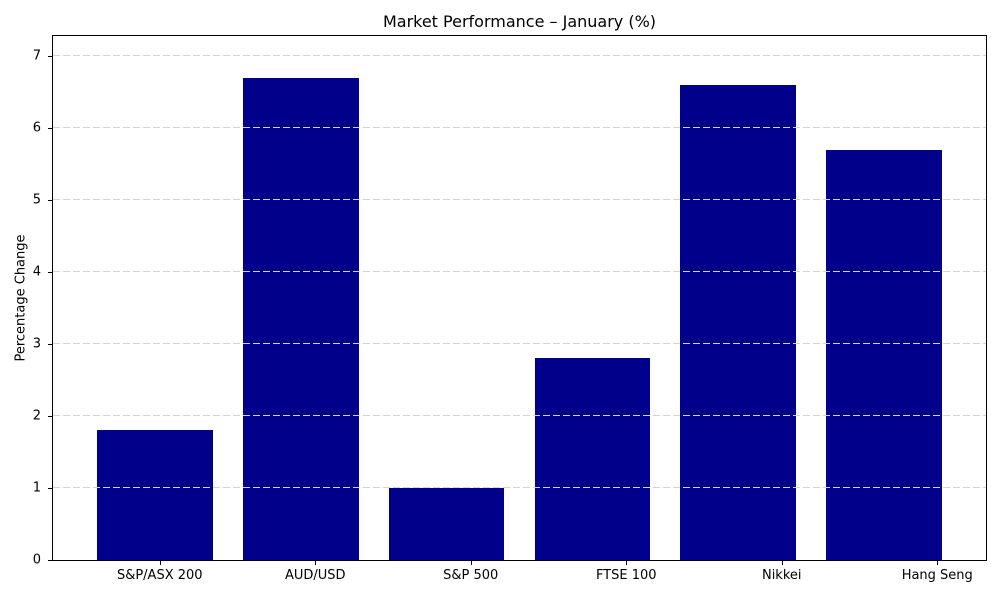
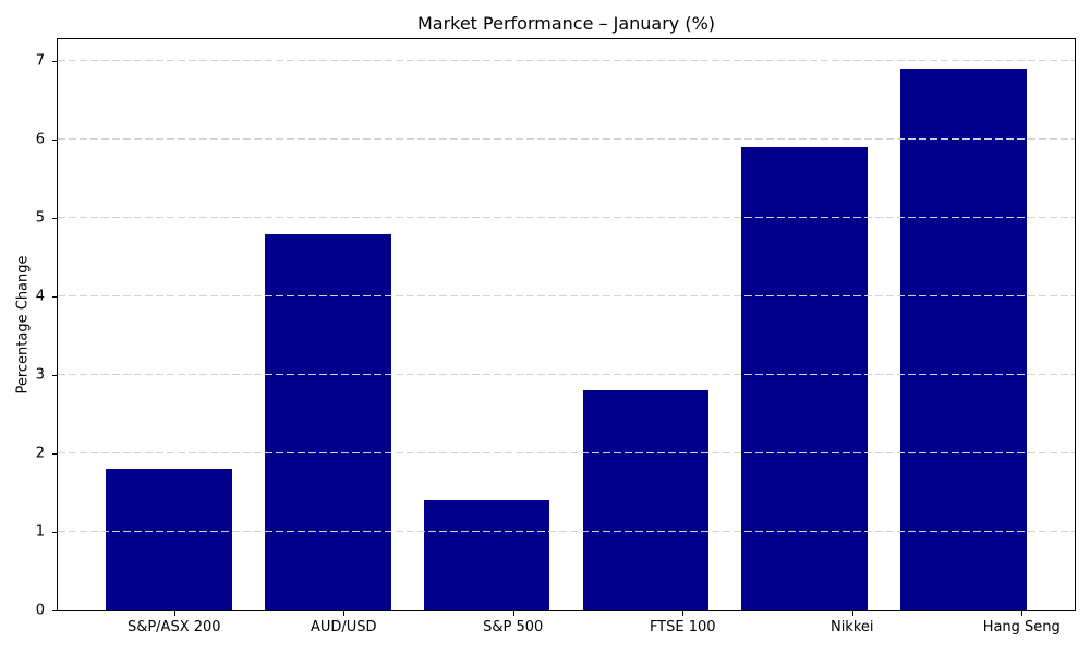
AUD/USD: 6.7 -> 4.8
S&P 500: 1.0 -> 1.4
Nikkei: 6.6 -> 5.9
Hang Seng: 5.7 -> 6.9
